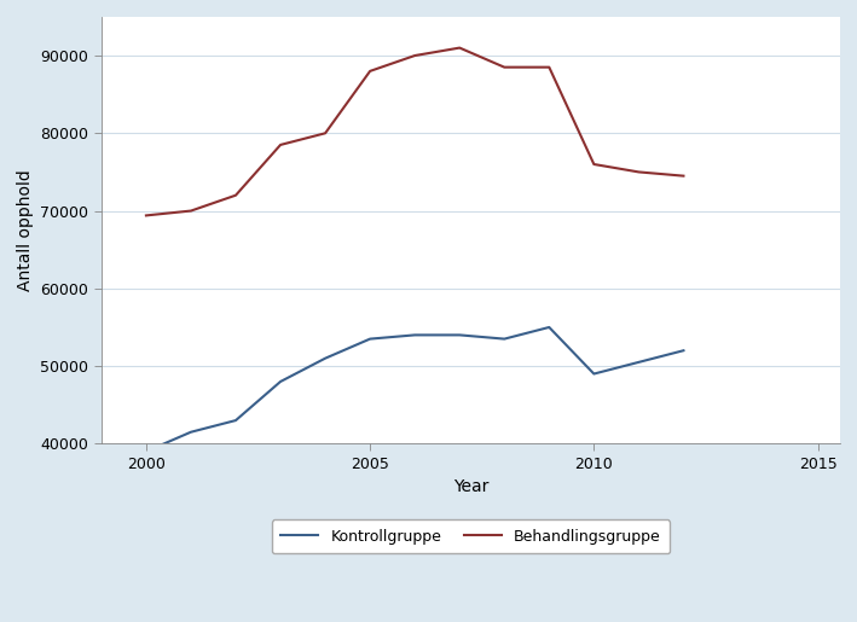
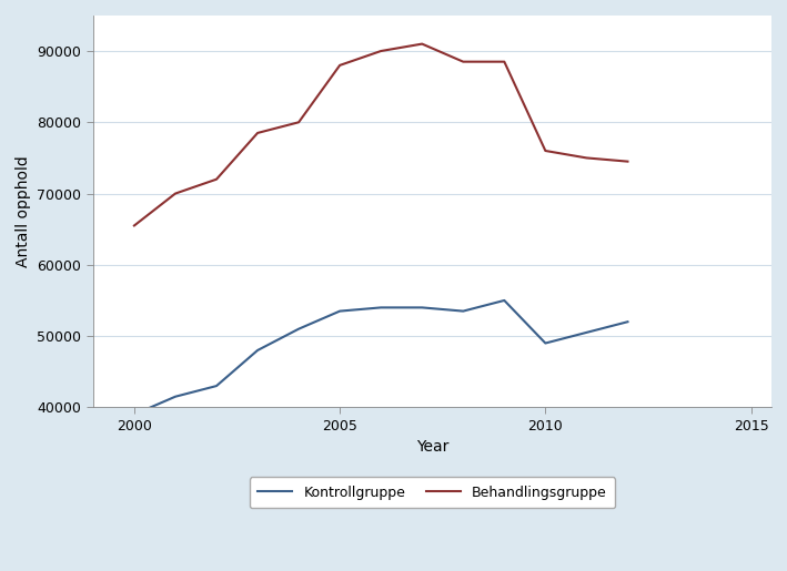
Behandlingsgruppe/2000: 69400 -> 65500
